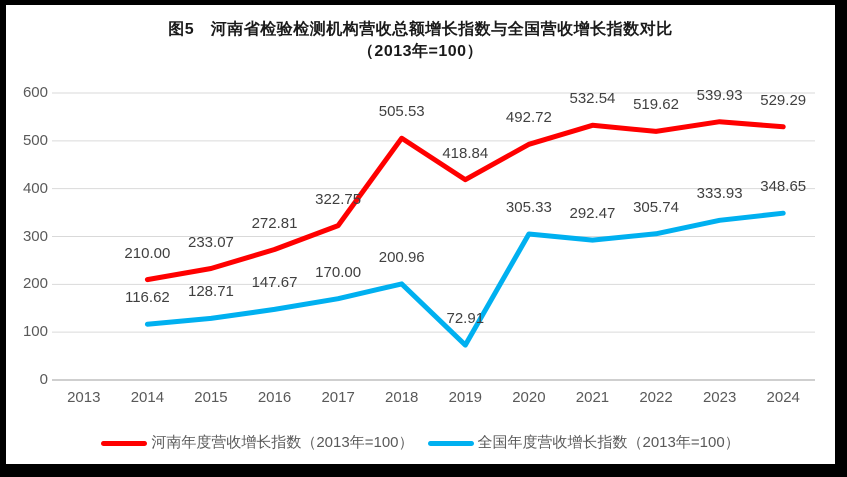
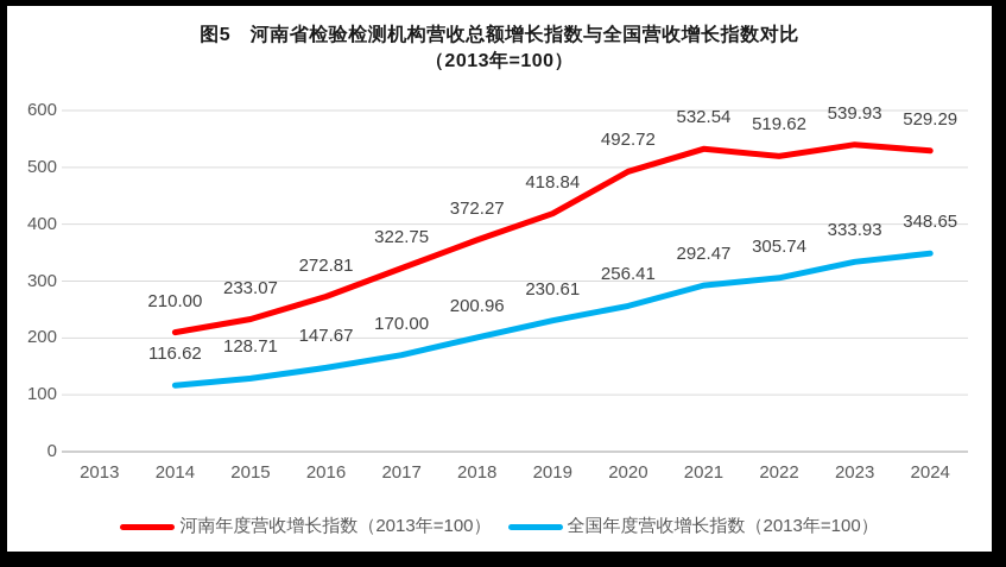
河南年度营收增长指数（2013年=100）/2018: 505.53 -> 372.27
全国年度营收增长指数（2013年=100）/2019: 72.91 -> 230.61
全国年度营收增长指数（2013年=100）/2020: 305.33 -> 256.41
